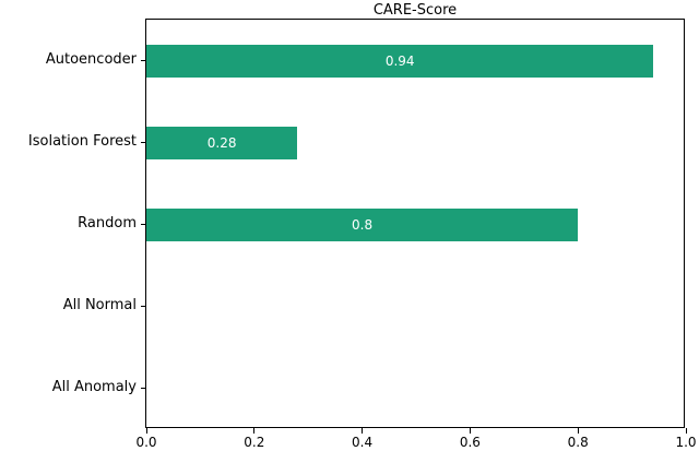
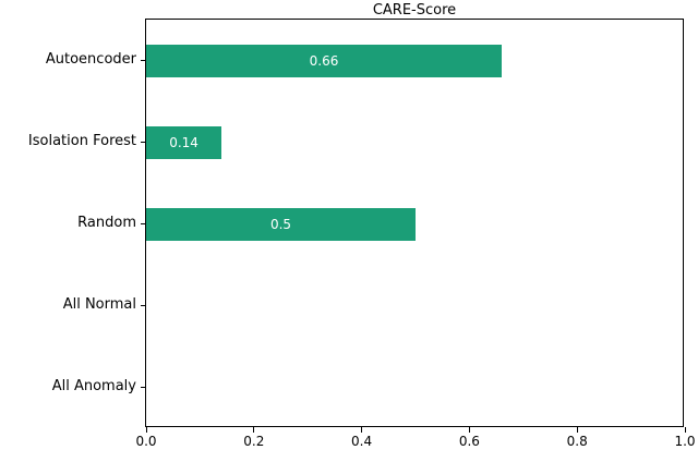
Autoencoder: 0.94 -> 0.66
Isolation Forest: 0.28 -> 0.14
Random: 0.8 -> 0.5
